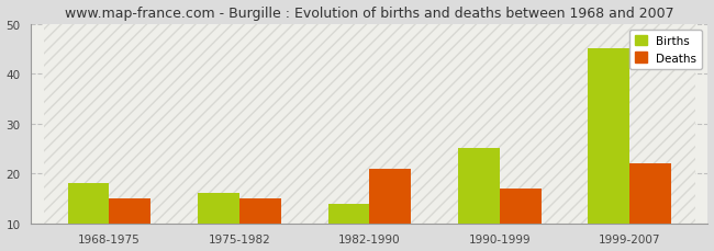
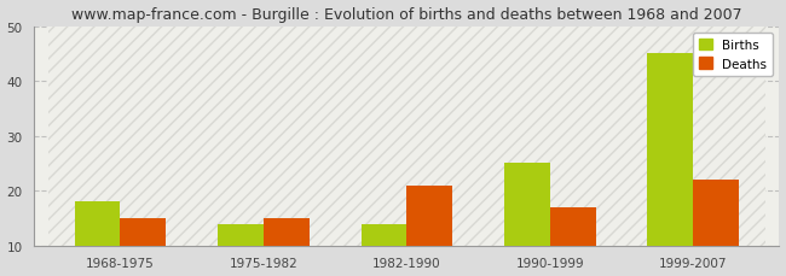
Births/1975-1982: 16 -> 14
